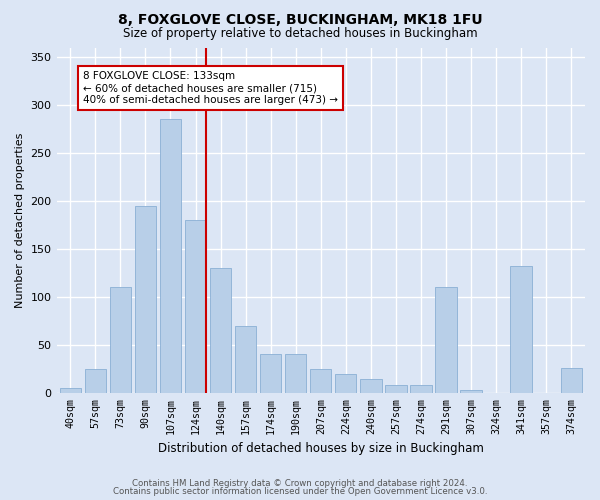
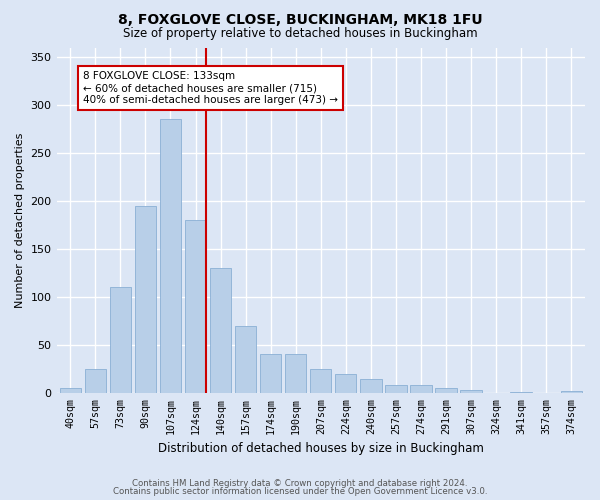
291sqm: 110 -> 5
341sqm: 132 -> 1
374sqm: 26 -> 2
